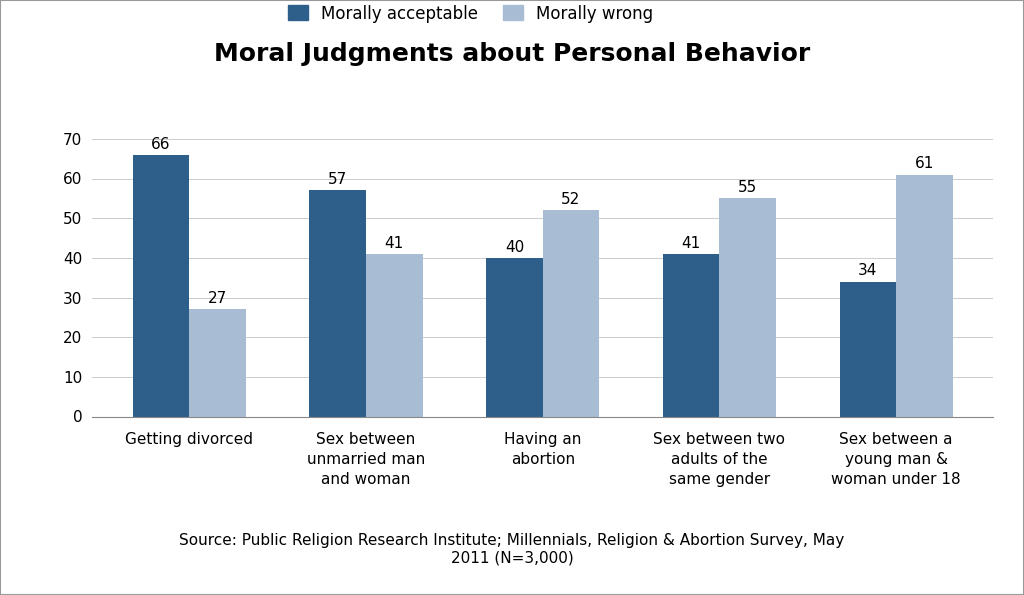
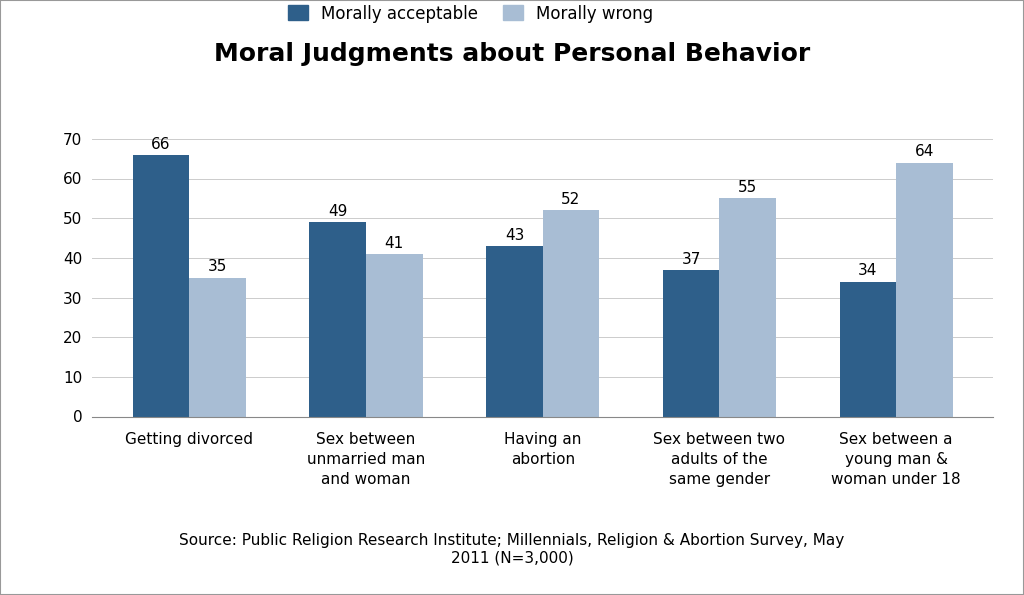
Morally wrong/Getting divorced: 27 -> 35
Morally acceptable/Sex between unmarried man and woman: 57 -> 49
Morally acceptable/Having an abortion: 40 -> 43
Morally acceptable/Sex between two adults of the same gender: 41 -> 37
Morally wrong/Sex between a young man & woman under 18: 61 -> 64
